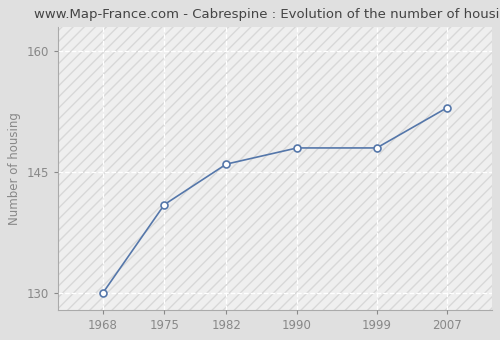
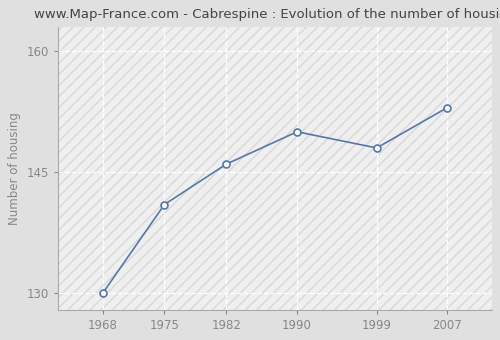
1990: 148 -> 150
